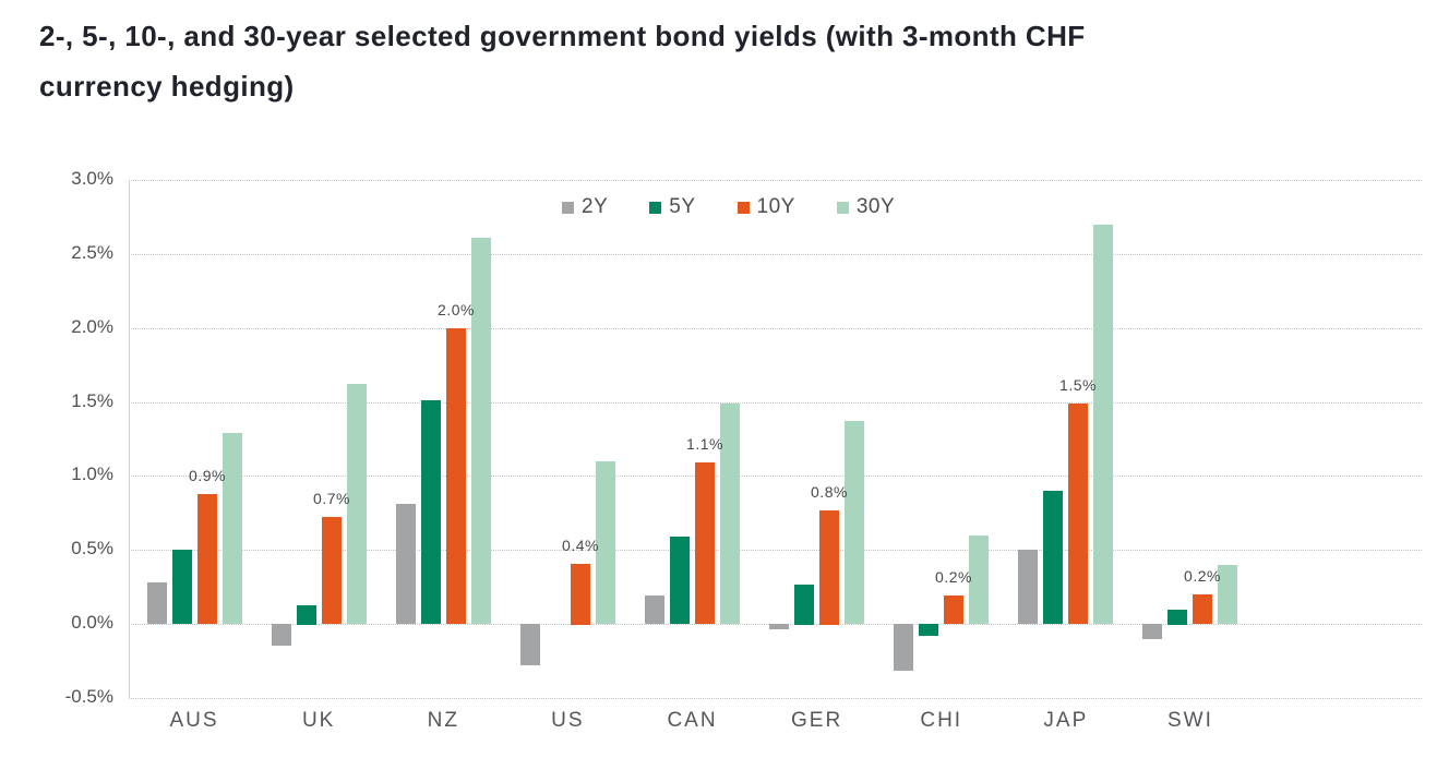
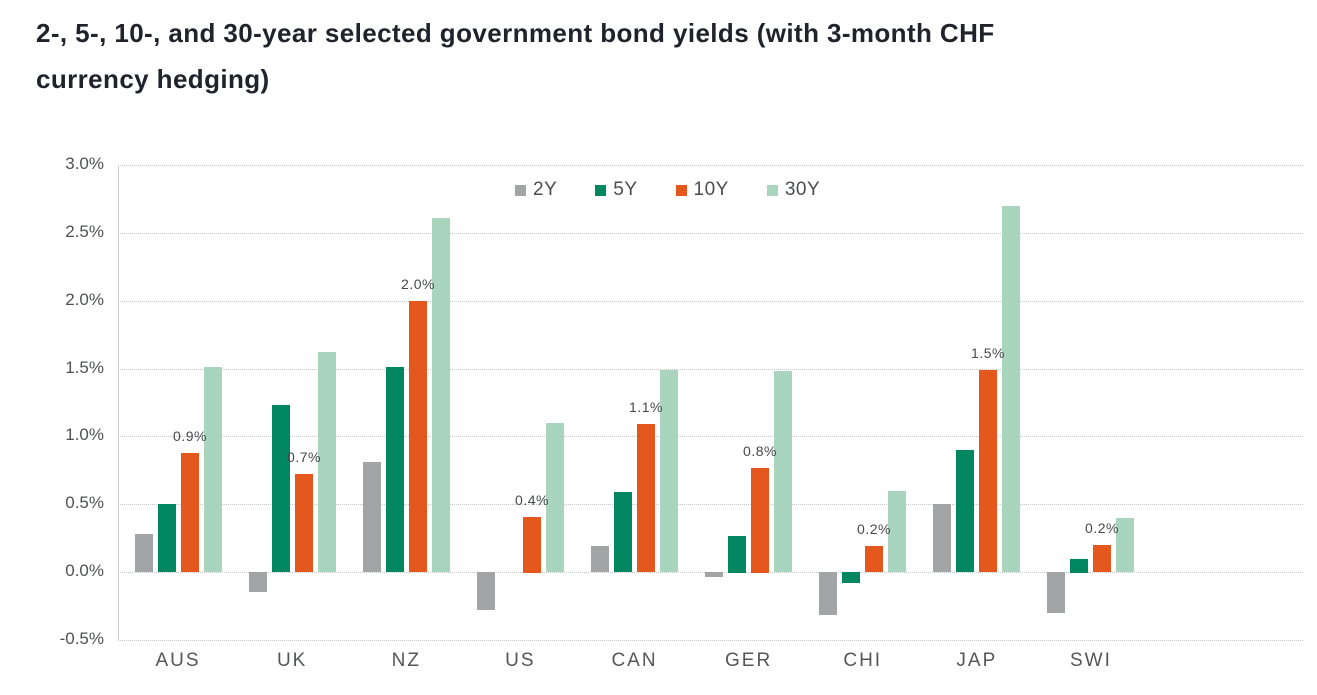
30Y/AUS: 1.29% -> 1.51%
5Y/UK: 0.13% -> 1.23%
30Y/GER: 1.37% -> 1.48%
2Y/SWI: -0.10% -> -0.30%
